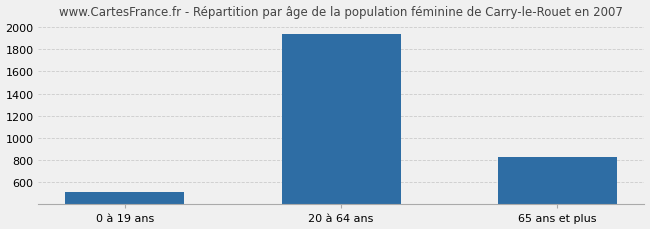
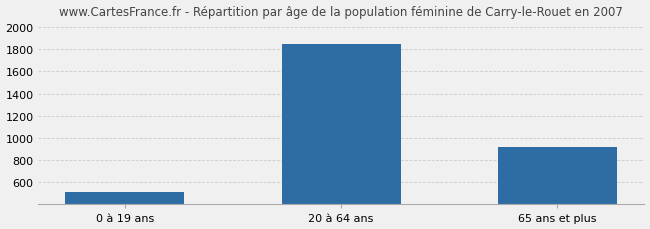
20 à 64 ans: 1940 -> 1850
65 ans et plus: 830 -> 920
